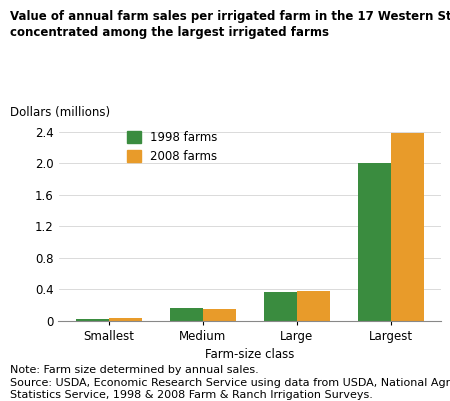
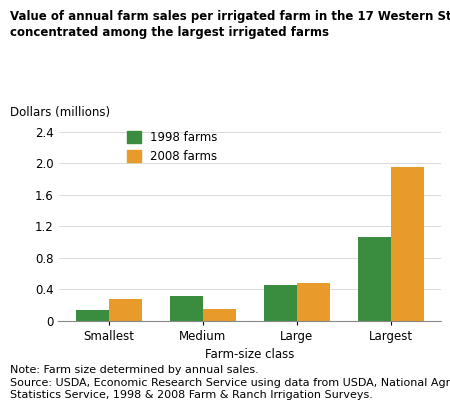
1998 farms/Smallest: 0.02 -> 0.14
2008 farms/Smallest: 0.03 -> 0.28
1998 farms/Medium: 0.16 -> 0.32
1998 farms/Large: 0.37 -> 0.46
2008 farms/Large: 0.39 -> 0.48
1998 farms/Largest: 2.00 -> 1.06
2008 farms/Largest: 2.39 -> 1.96
